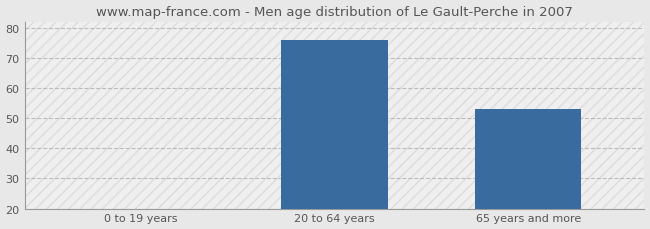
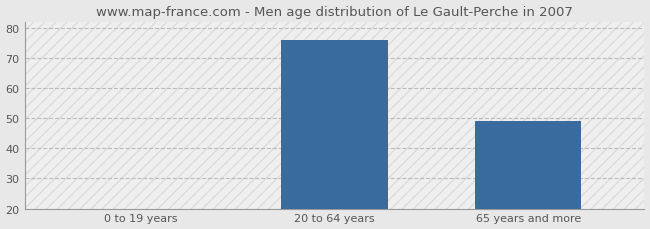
65 years and more: 53 -> 49
